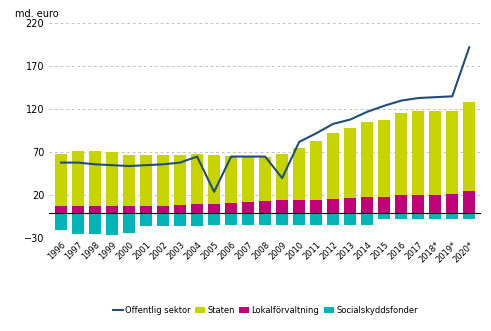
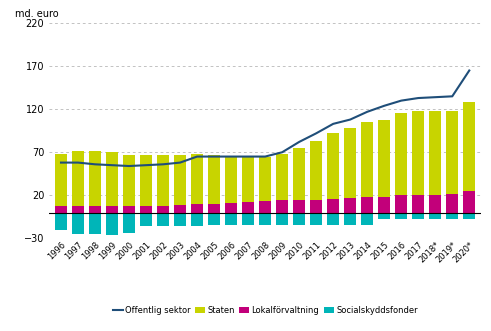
Offentlig sektor/2005: 24 -> 65
Offentlig sektor/2009: 40 -> 70
Offentlig sektor/2020*: 192 -> 165
